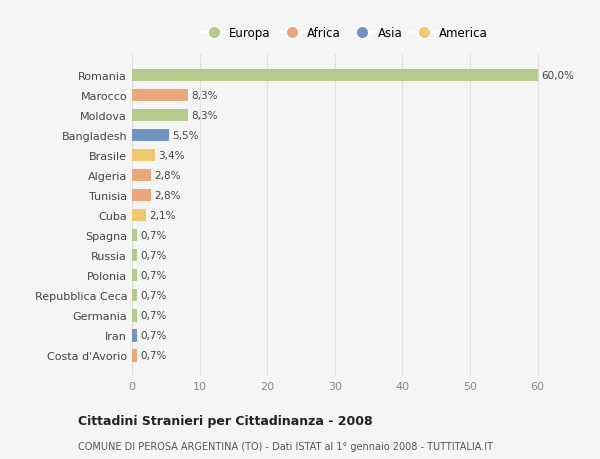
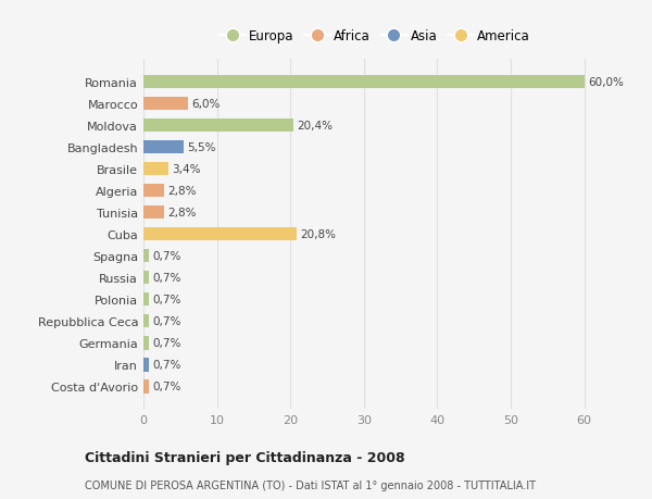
Marocco: 8,3% -> 6,0%
Moldova: 8,3% -> 20,4%
Cuba: 2,1% -> 20,8%
